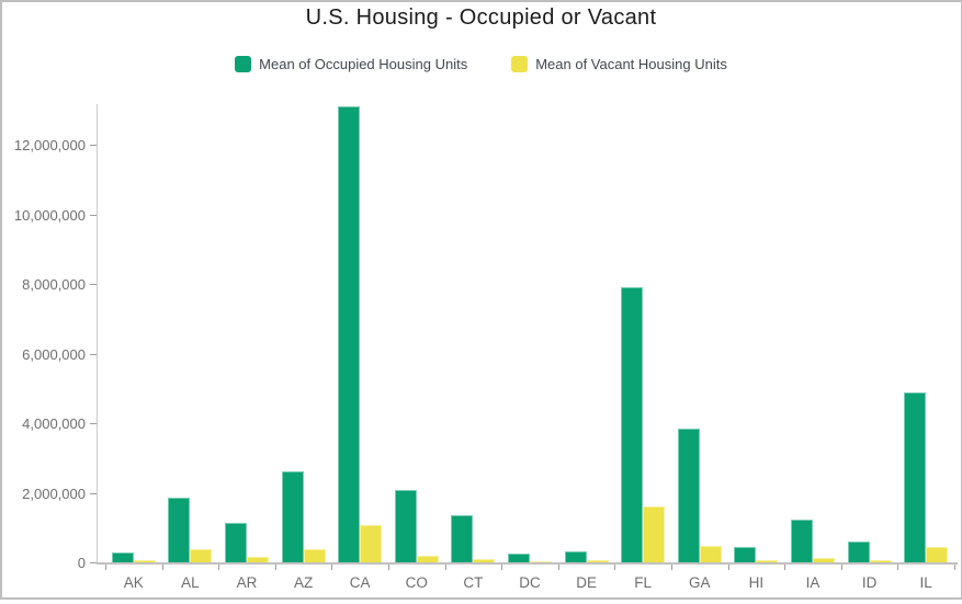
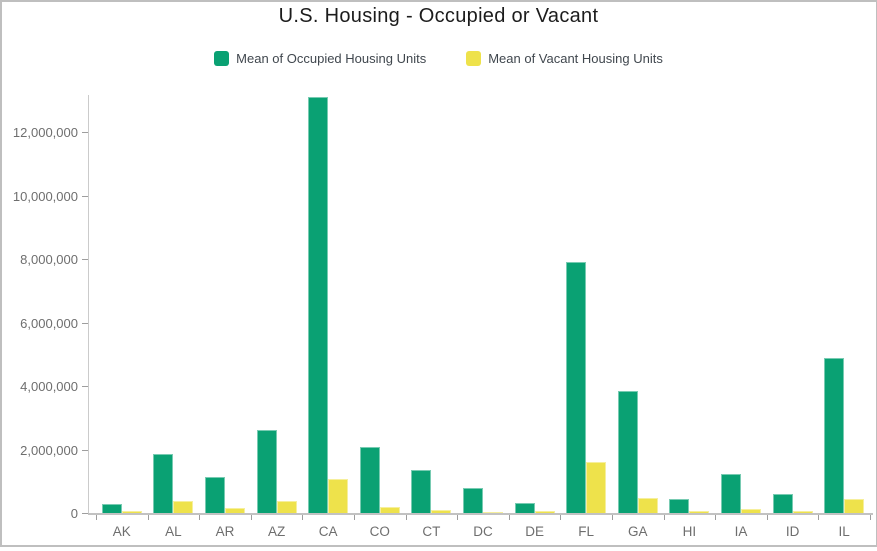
Mean of Occupied Housing Units/DC: 200000 -> 800000
